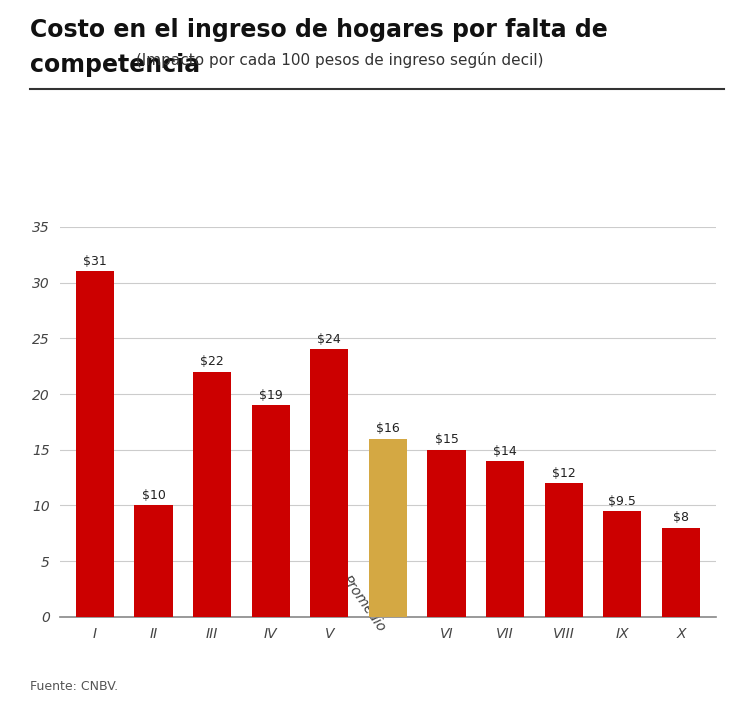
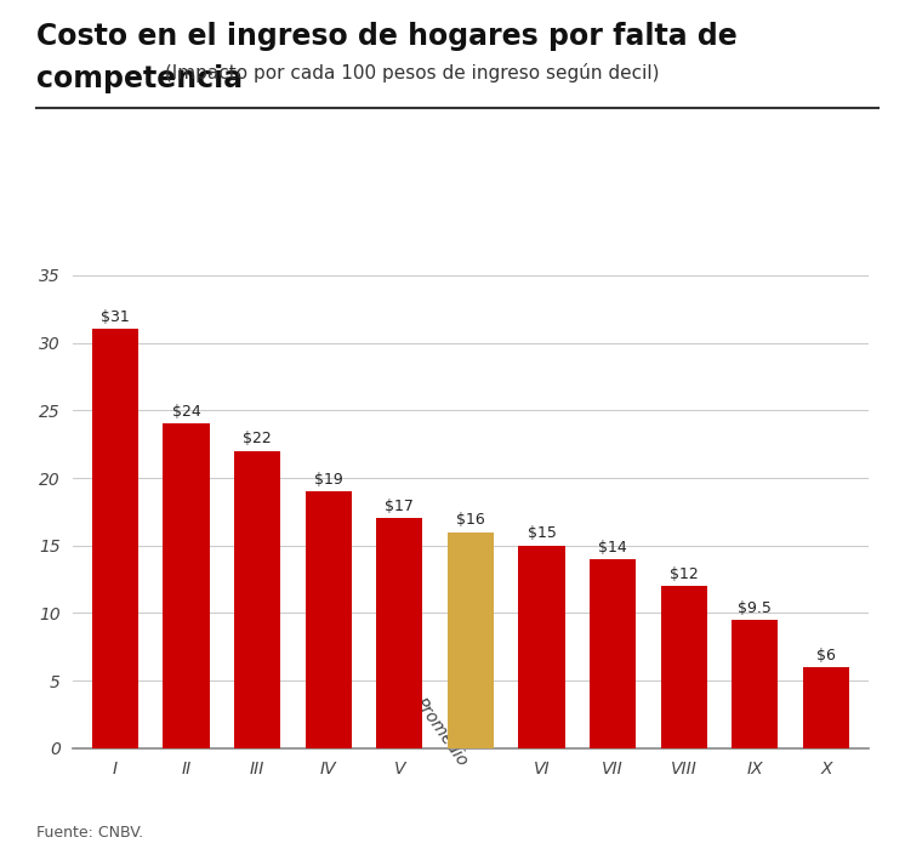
II: $10 -> $24
V: $24 -> $17
X: $8 -> $6
